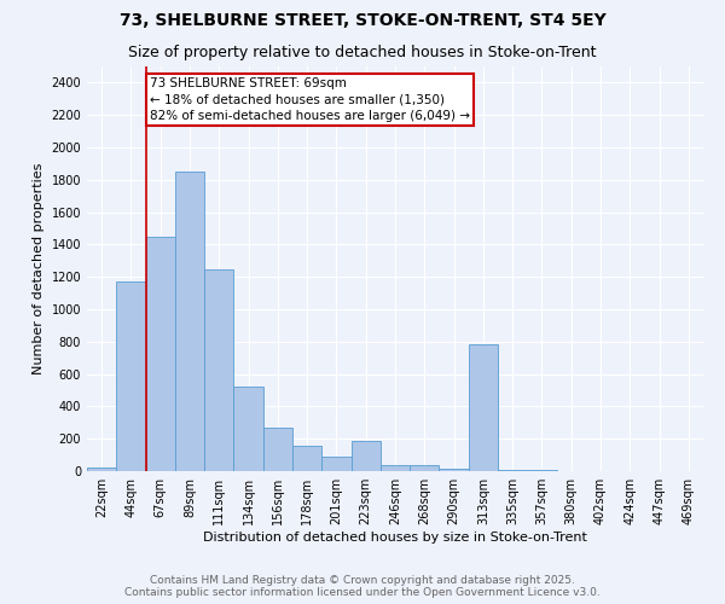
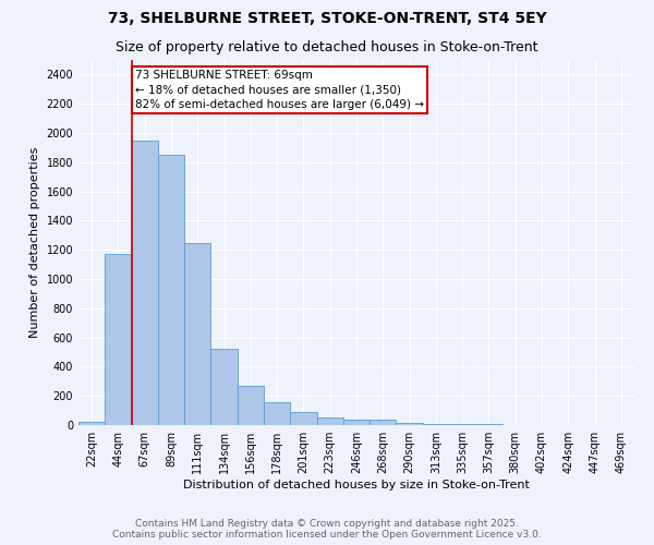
67sqm: 1450 -> 1950
223sqm: 190 -> 50
313sqm: 780 -> 10
